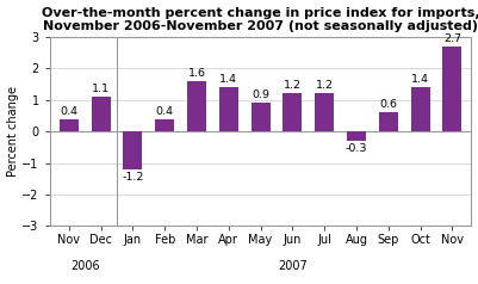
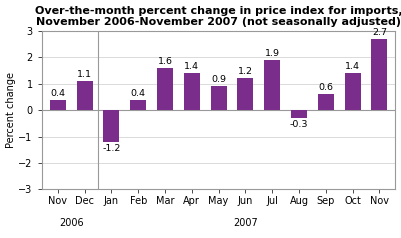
Jul: 1.2 -> 1.9
